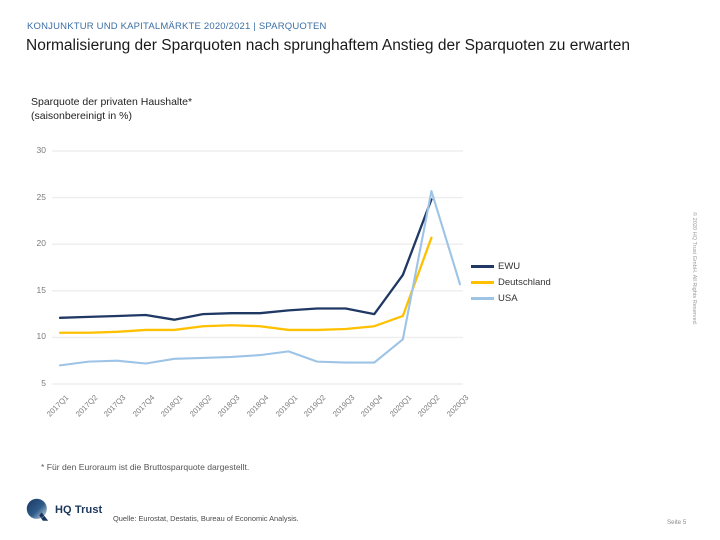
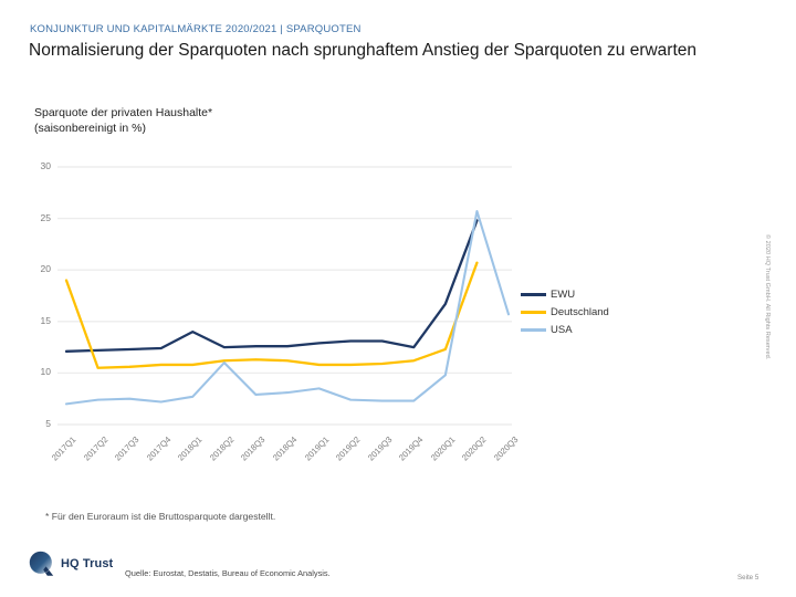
Deutschland/2017Q1: 10 -> 19
EWU/2018Q1: 12 -> 14
USA/2018Q2: 8 -> 11
